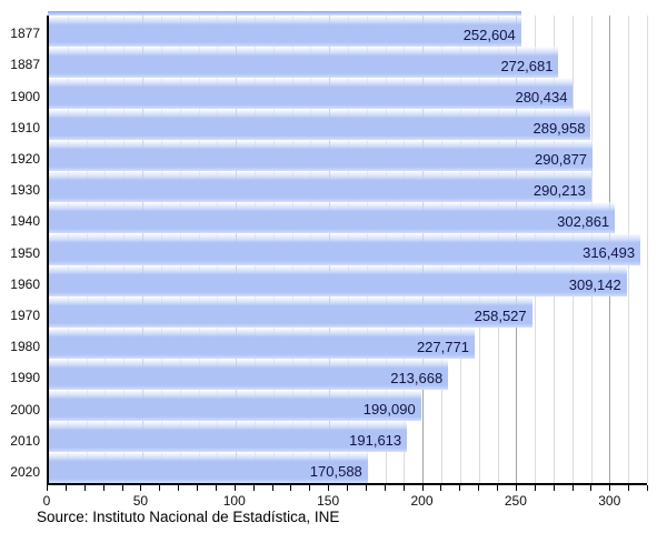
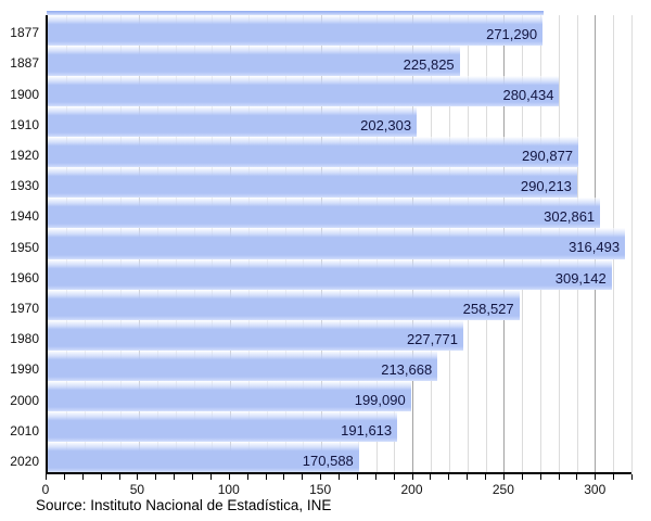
1877: 252,604 -> 271,290
1887: 272,681 -> 225,825
1910: 289,958 -> 202,303
